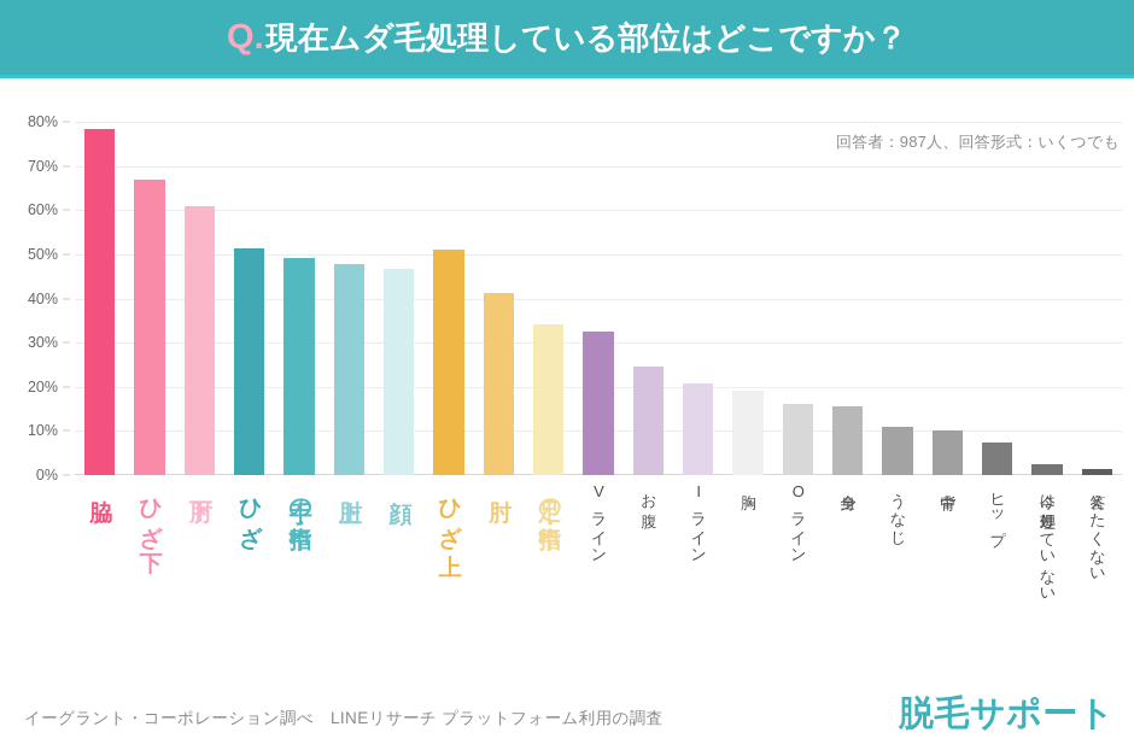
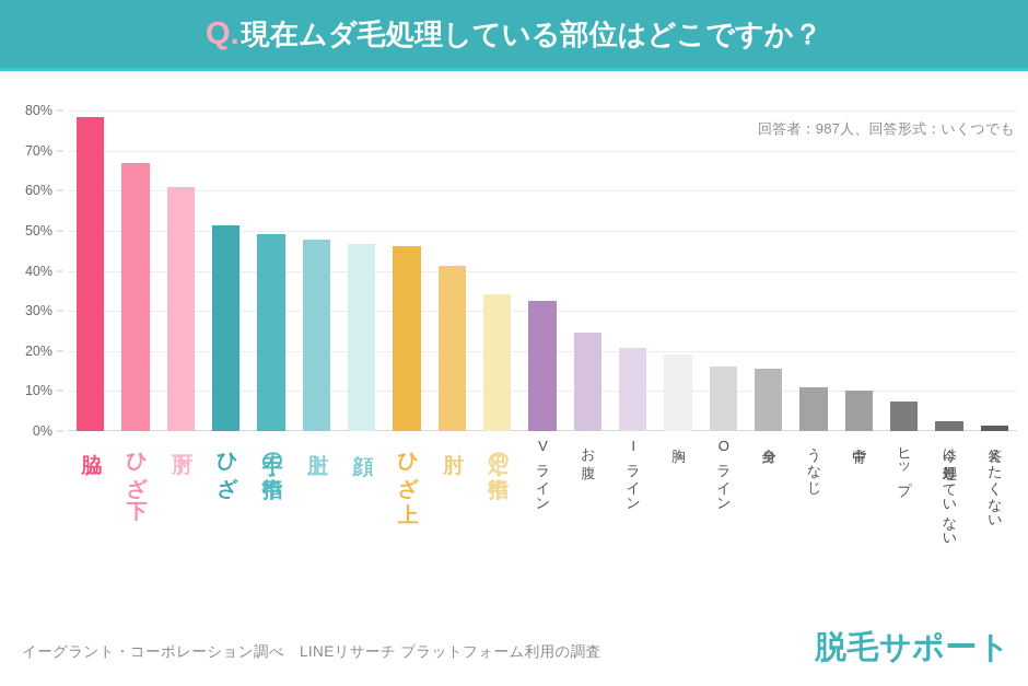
ひざ上: 51% -> 46%
